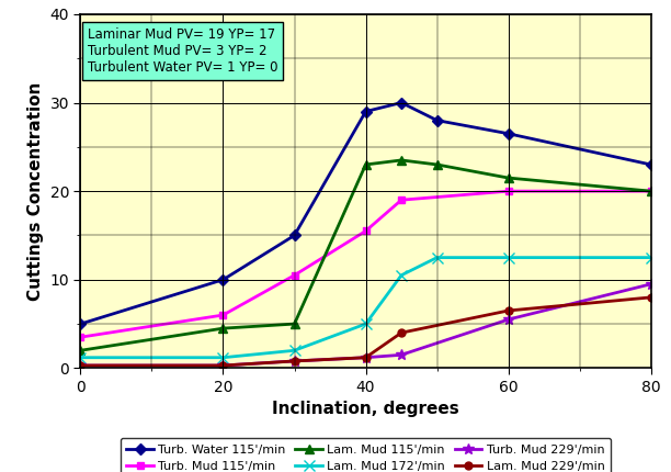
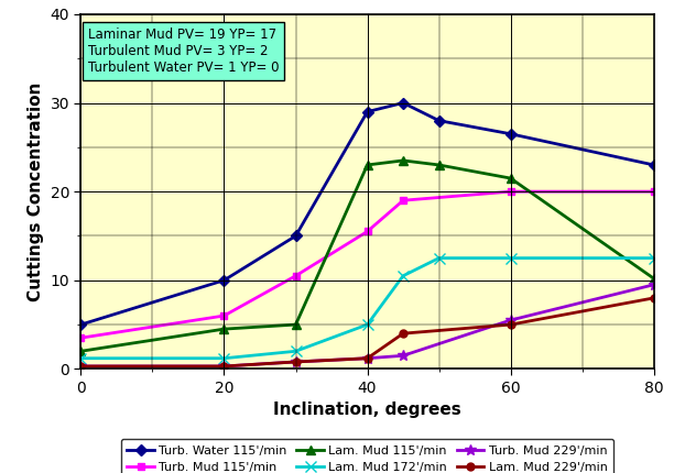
Lam. Mud 229'/min/60: 6.5 -> 5.0
Lam. Mud 115'/min/80: 20.0 -> 10.2
